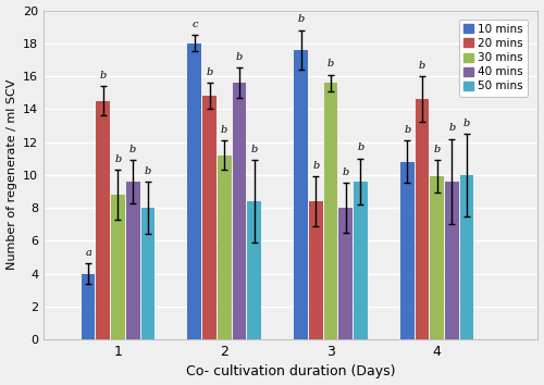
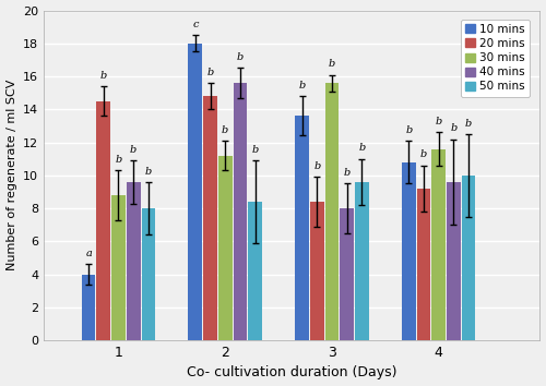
10 mins/3: 17.6 -> 13.6
20 mins/4: 14.6 -> 9.2
30 mins/4: 9.9 -> 11.6
